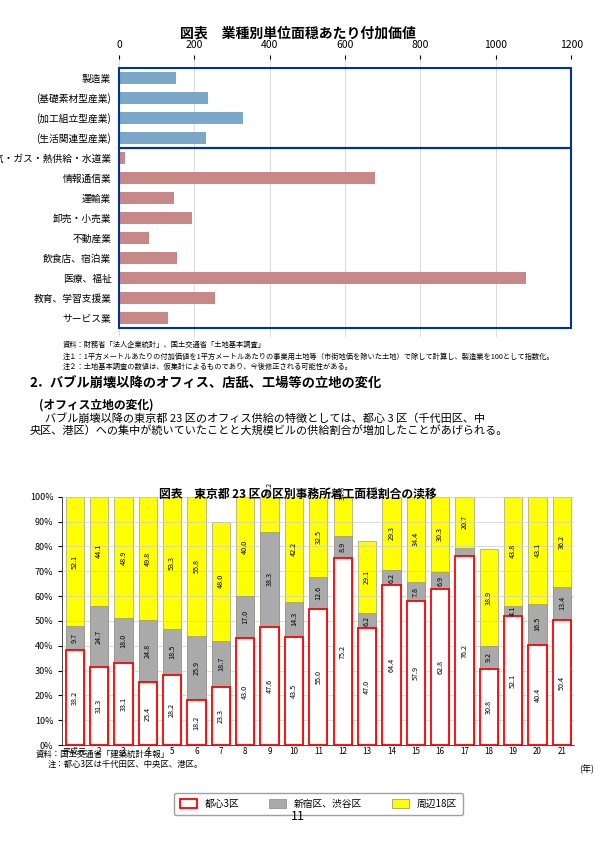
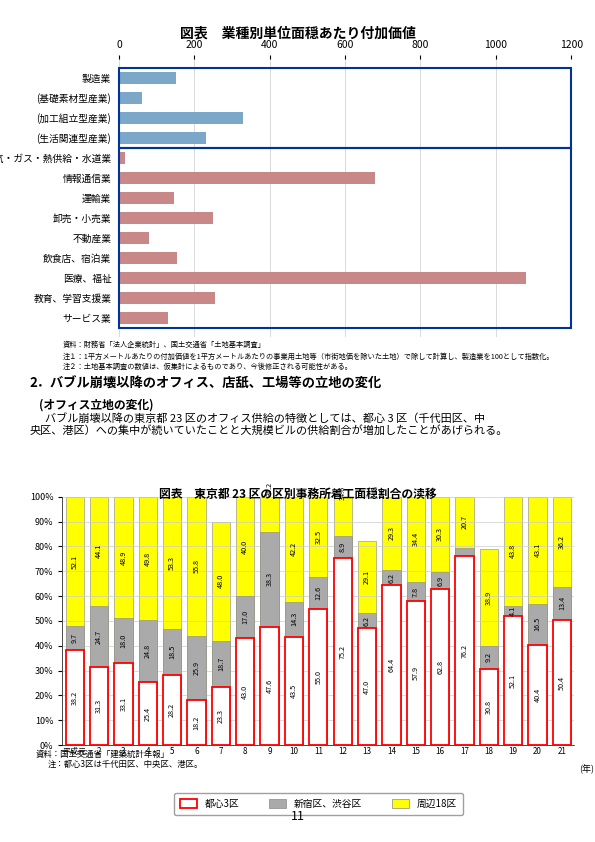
(基礎素材型産業): 235 -> 60
卸売・小売業: 195 -> 250
